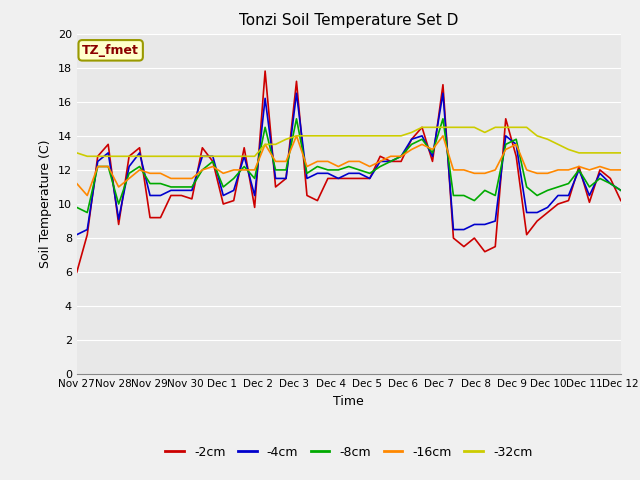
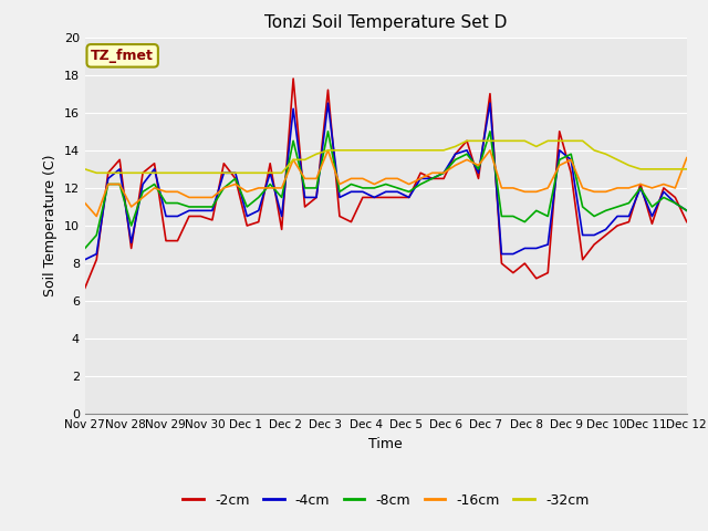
-2cm/Nov 27: 6.0 -> 6.7
-8cm/Nov 27: 9.8 -> 8.8
-16cm/Dec 12: 12.0 -> 13.6
